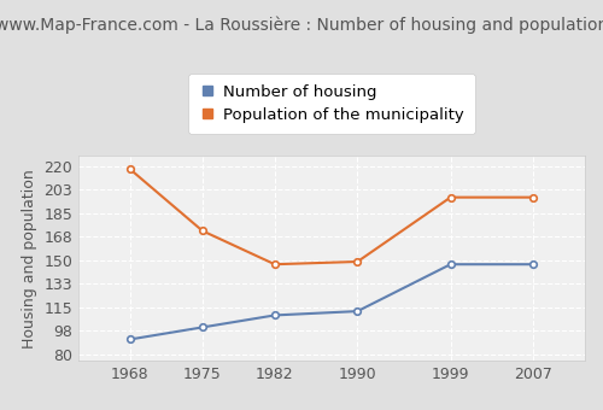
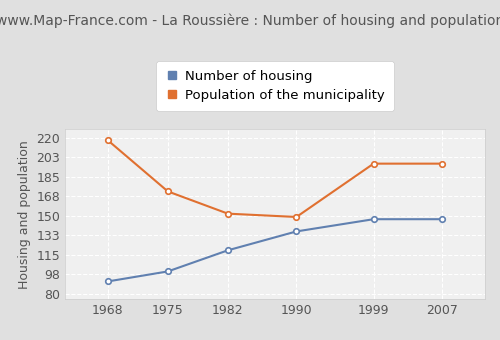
Number of housing/1982: 109 -> 119
Population of the municipality/1982: 147 -> 152
Number of housing/1990: 112 -> 136
